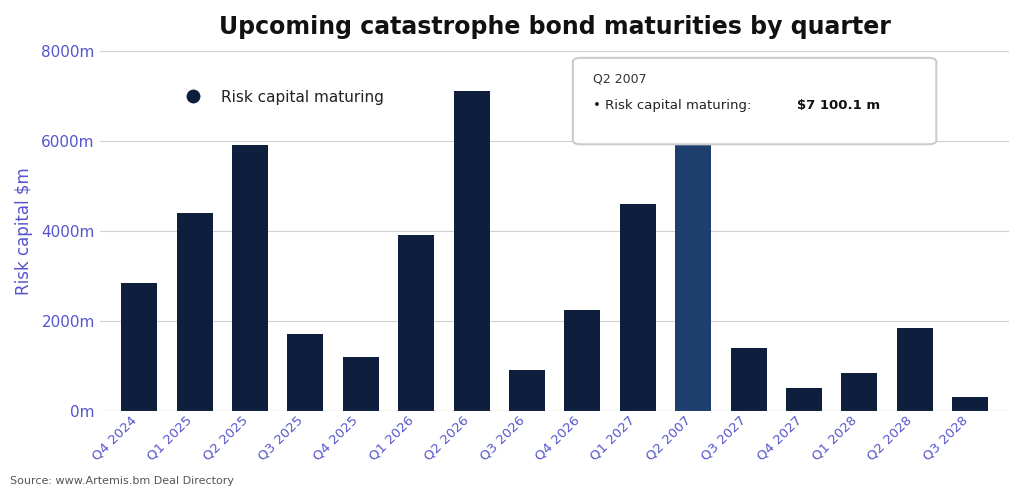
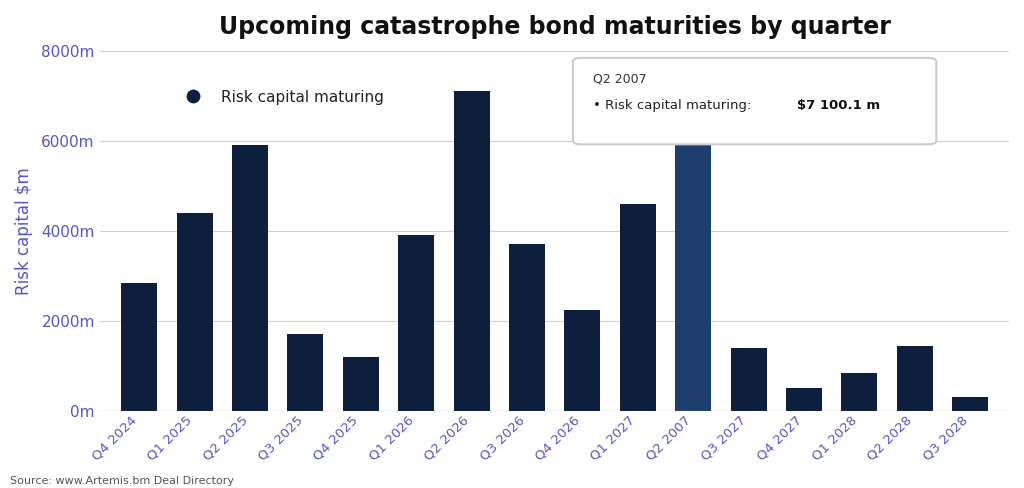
Q3 2026: 900m -> 3700m
Q2 2028: 1850m -> 1450m
